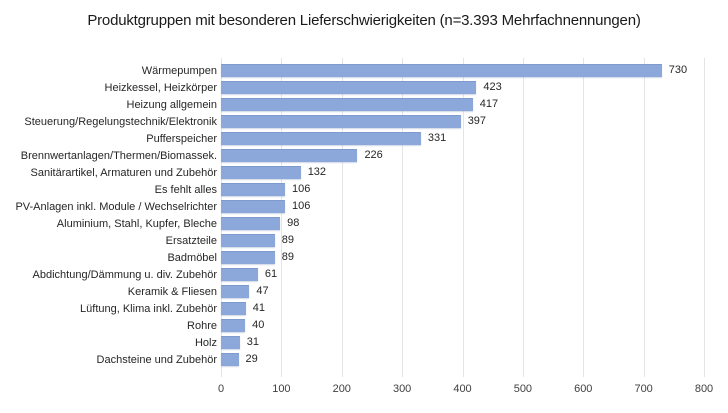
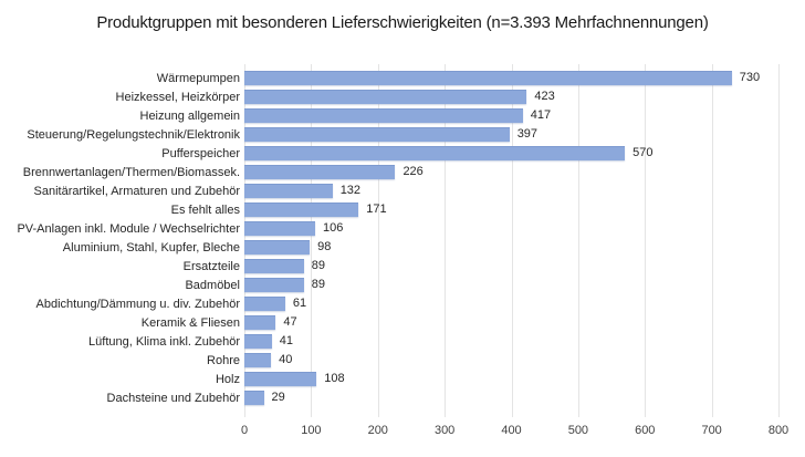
Pufferspeicher: 331 -> 570
Es fehlt alles: 106 -> 171
Holz: 31 -> 108
